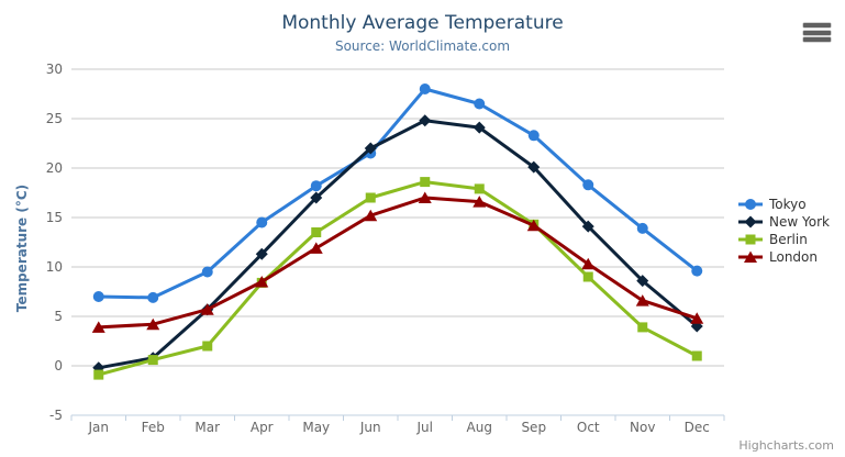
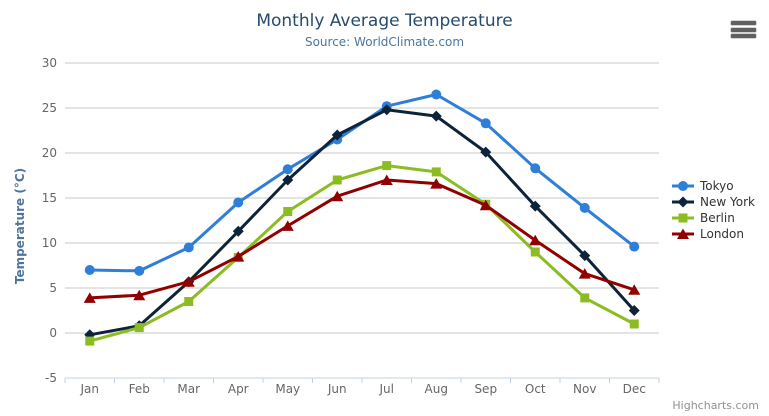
Berlin/Mar: 2 -> 4
Tokyo/Jul: 28 -> 25
New York/Dec: 4 -> 2
